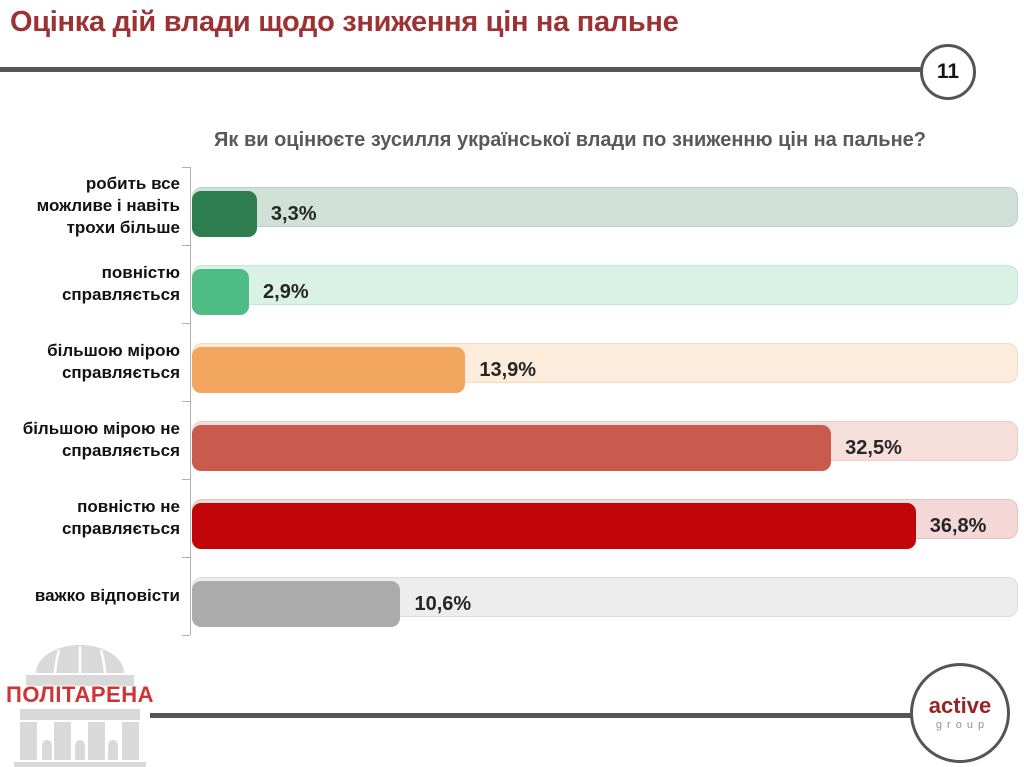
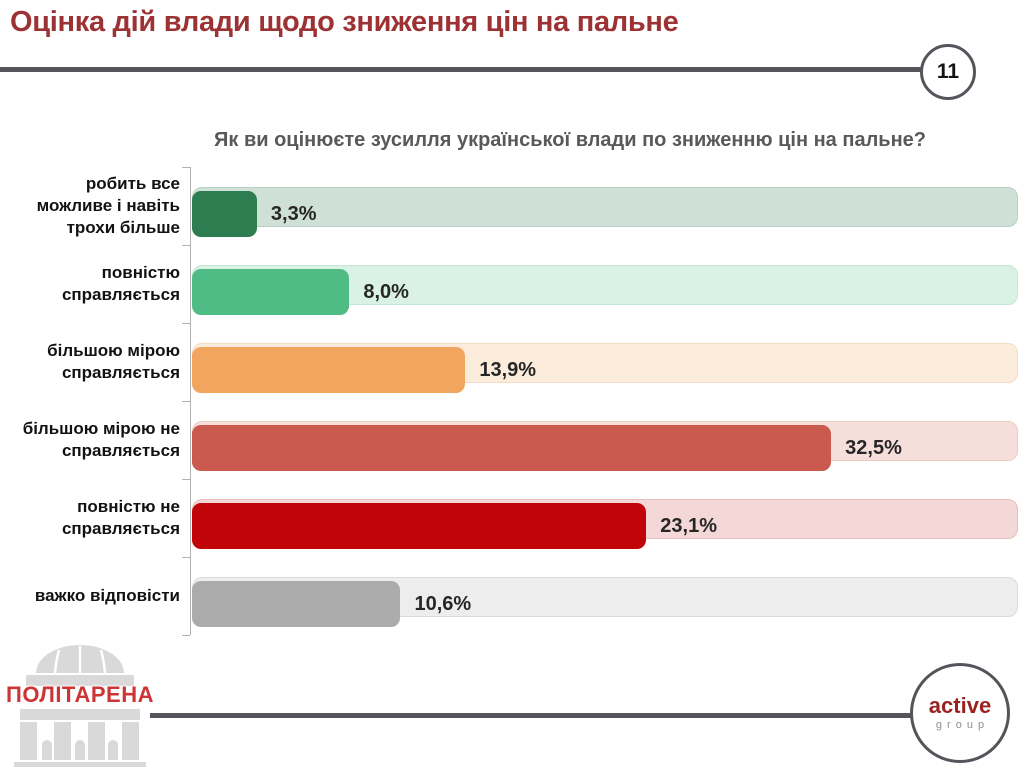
повністю справляється: 2,9% -> 8,0%
повністю не справляється: 36,8% -> 23,1%
